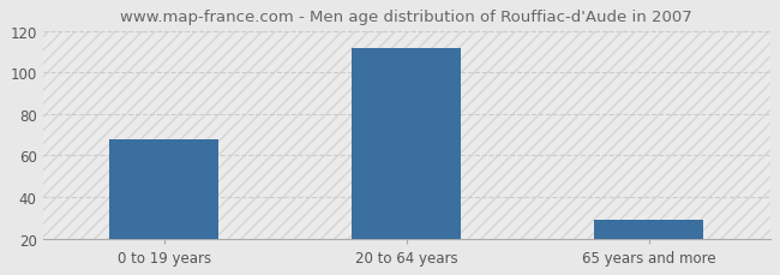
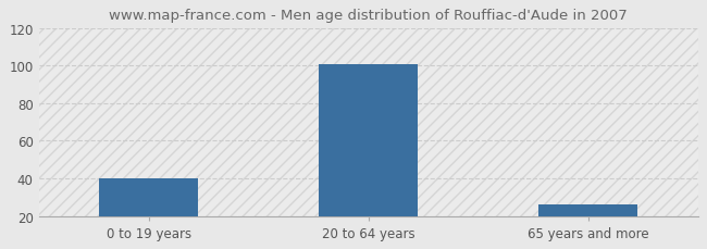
0 to 19 years: 68 -> 40
20 to 64 years: 112 -> 101
65 years and more: 29 -> 26
